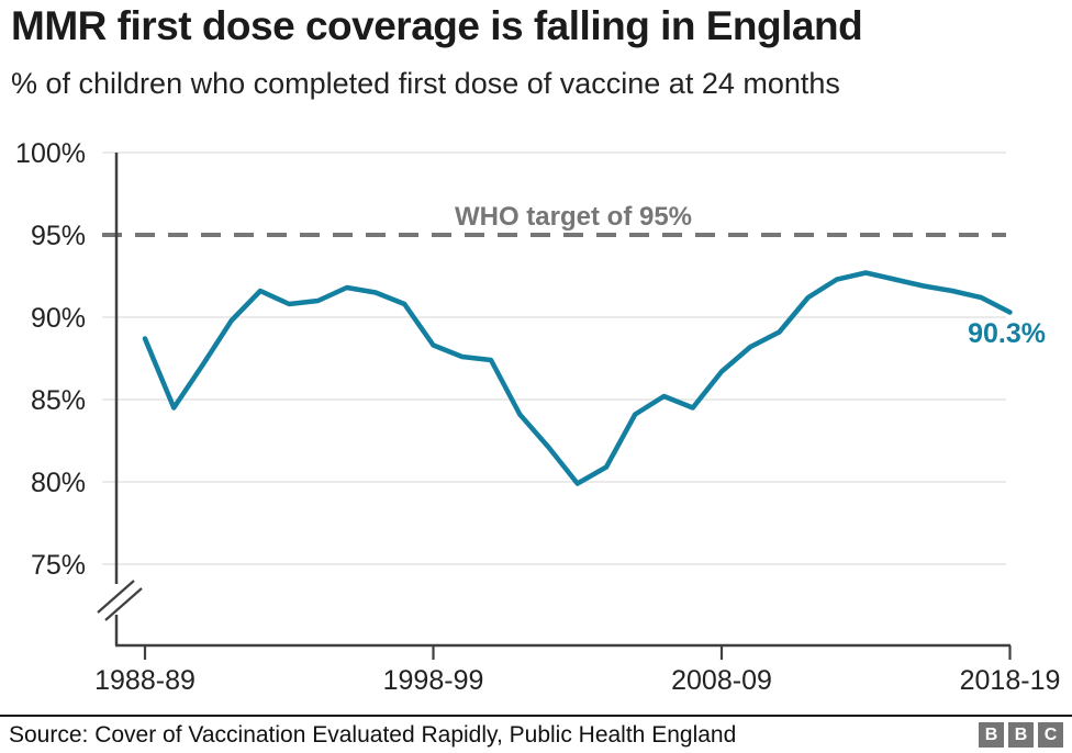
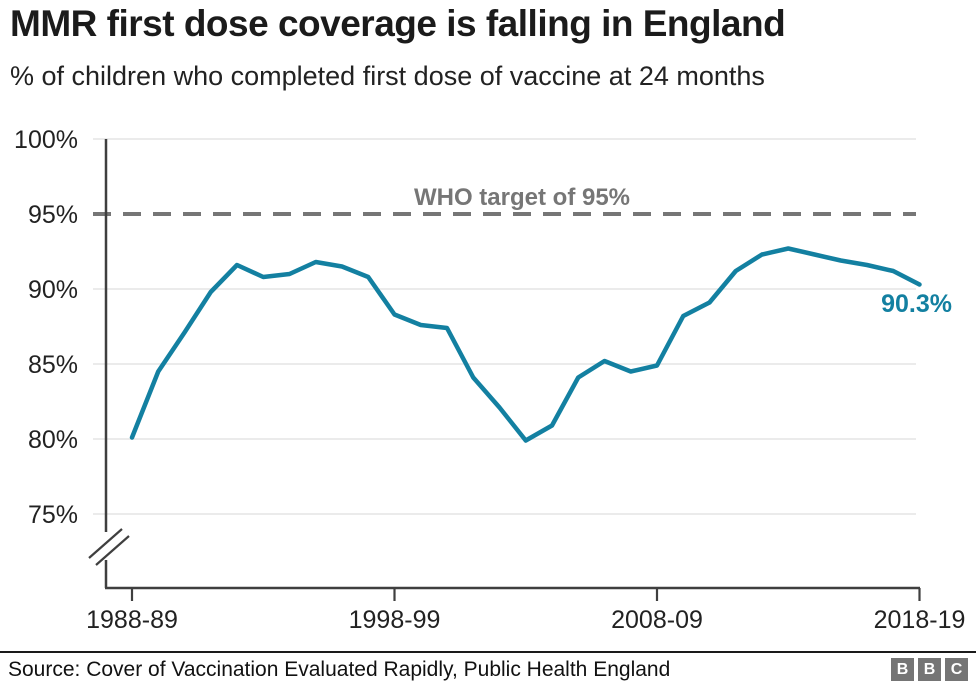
1988-89: 88.7% -> 80.1%
2008-09: 86.7% -> 84.9%
